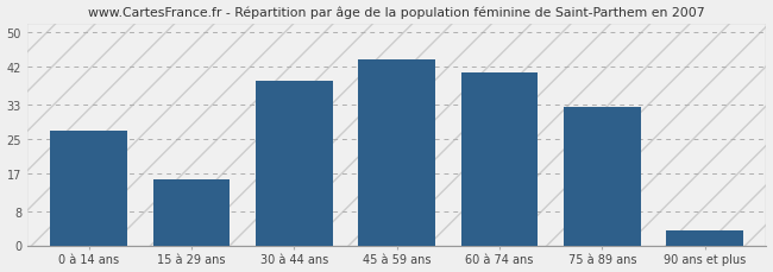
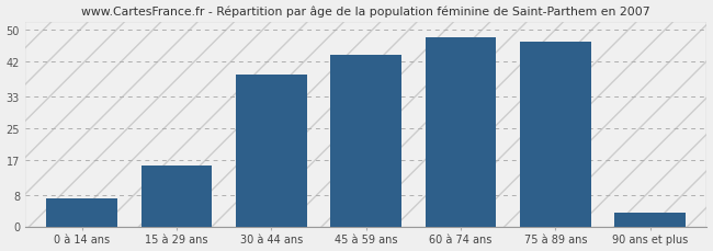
0 à 14 ans: 27.0 -> 7.0
60 à 74 ans: 40.5 -> 48.0
75 à 89 ans: 32.5 -> 47.0
